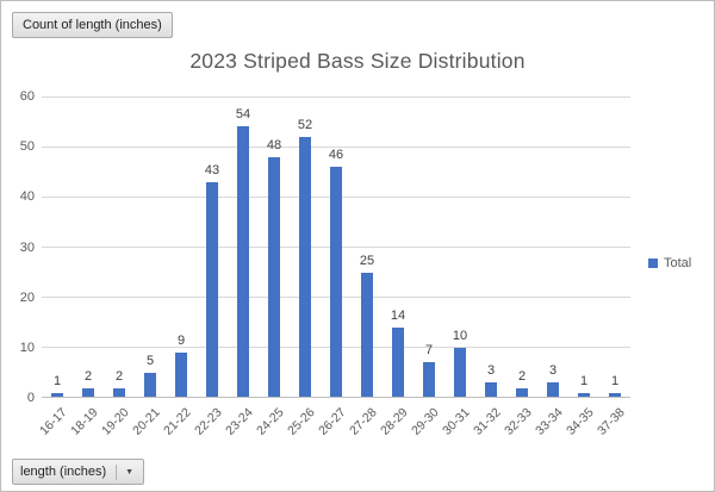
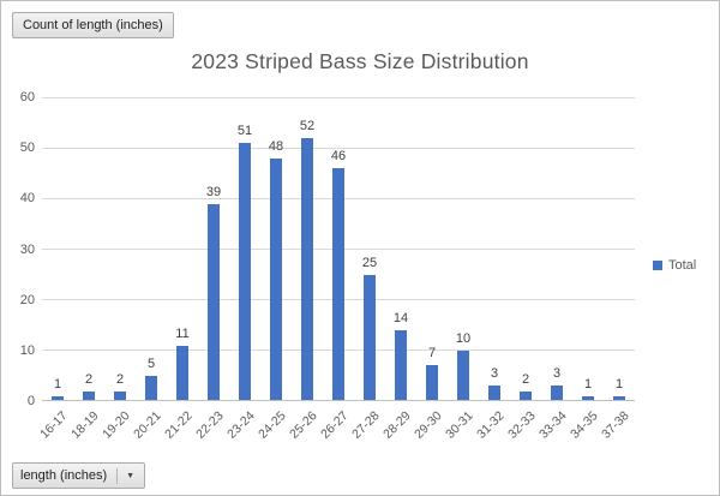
21-22: 9 -> 11
22-23: 43 -> 39
23-24: 54 -> 51
